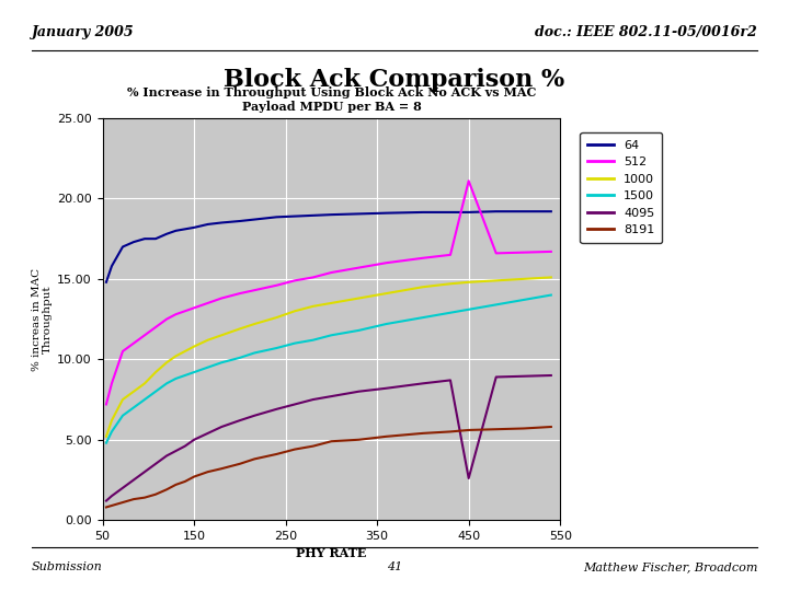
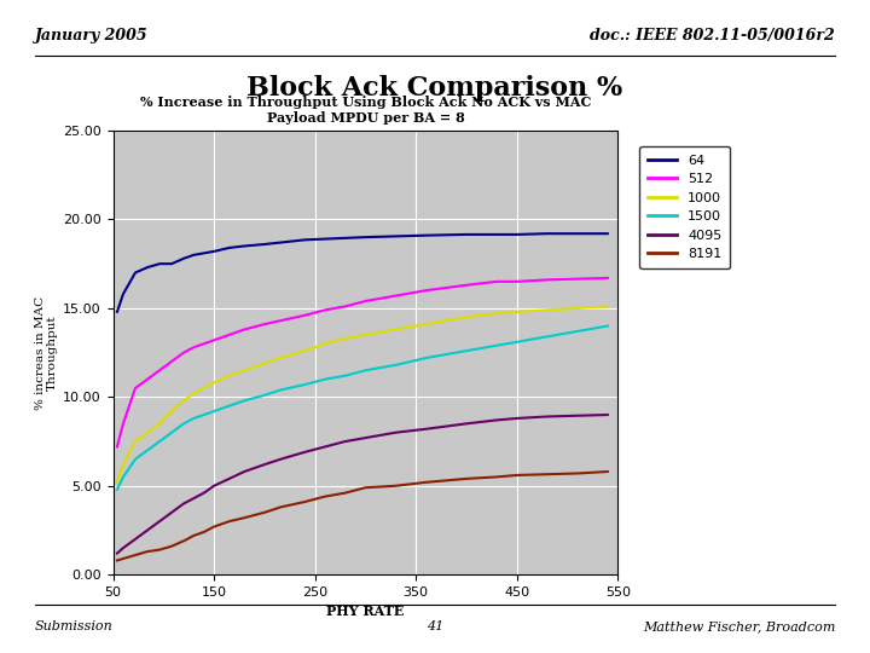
512/450: 21.1 -> 16.5
4095/450: 2.6 -> 8.8
